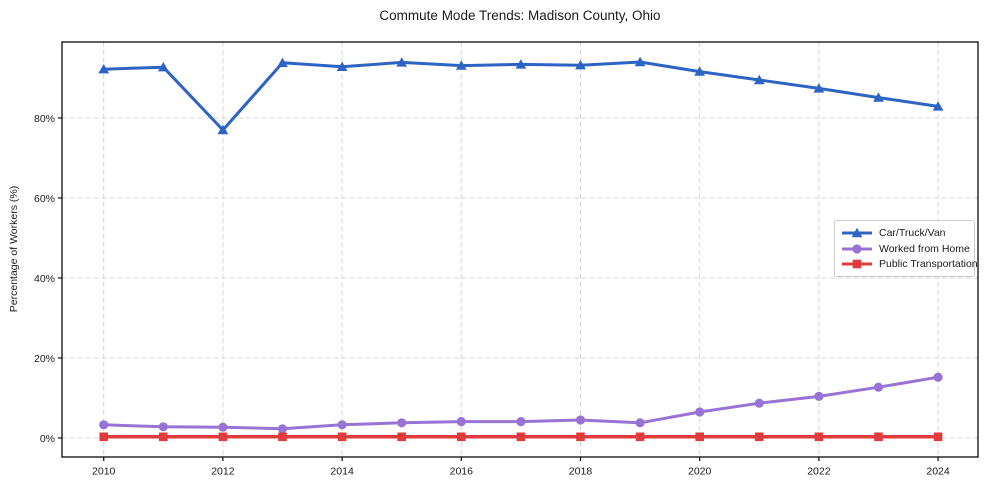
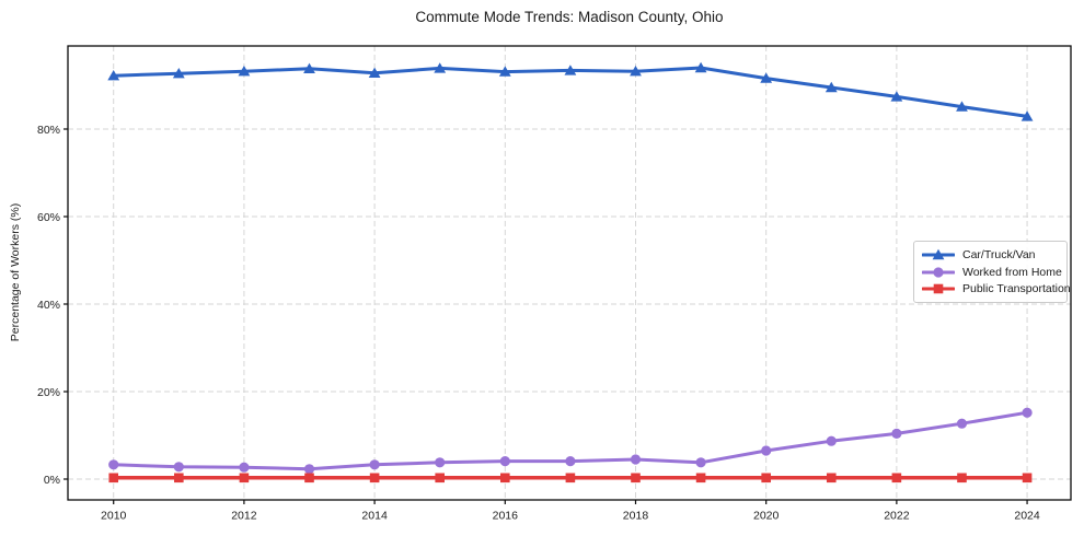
Car/Truck/Van/2012: 77% -> 93%
